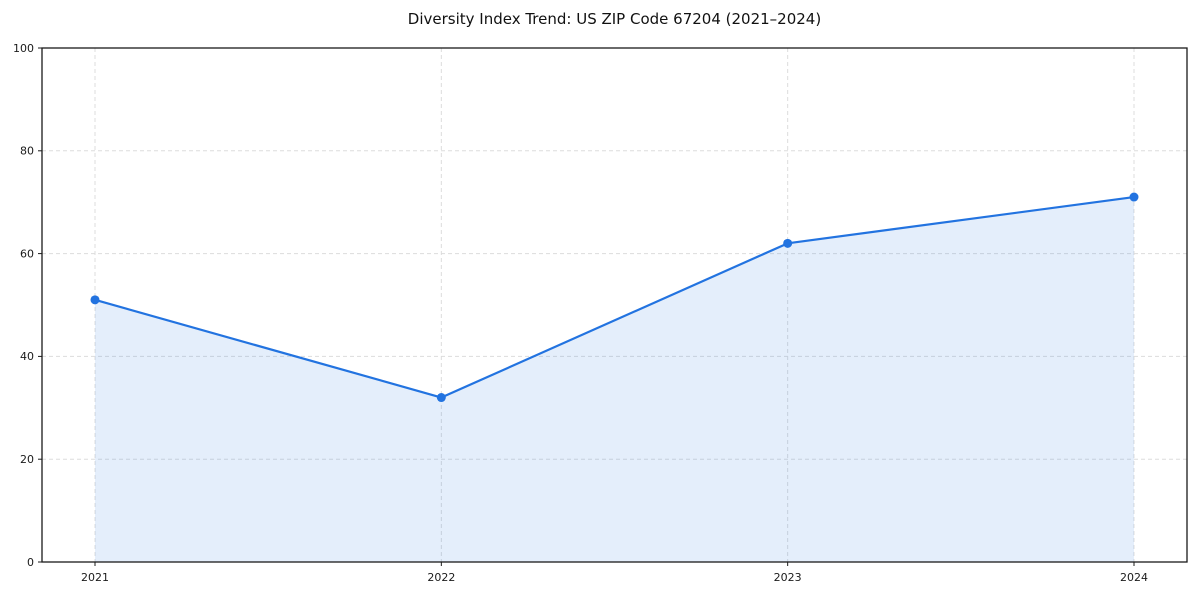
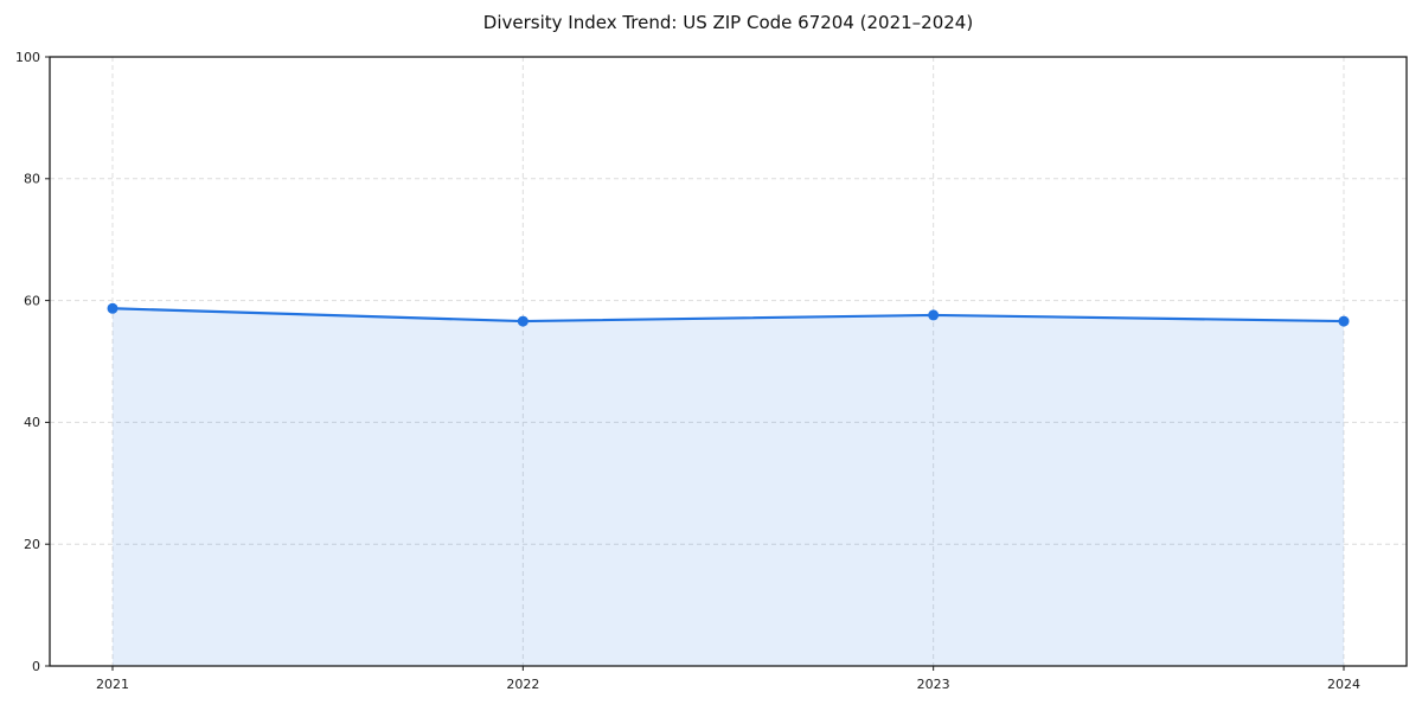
2021: 51 -> 59
2022: 32 -> 57
2023: 62 -> 58
2024: 71 -> 57
